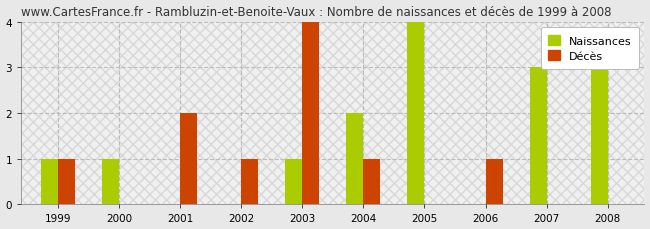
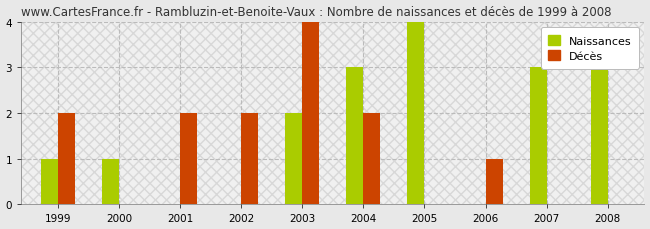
Décès/1999: 1 -> 2
Décès/2002: 1 -> 2
Naissances/2003: 1 -> 2
Naissances/2004: 2 -> 3
Décès/2004: 1 -> 2
